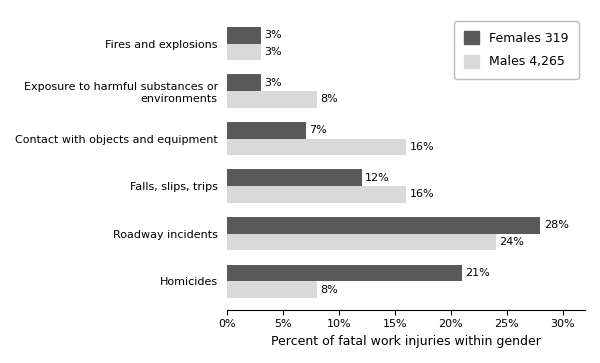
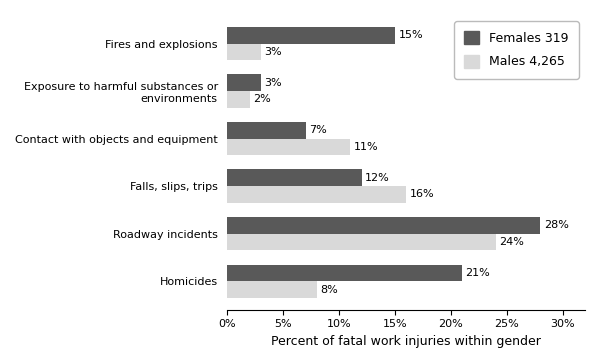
Females 319/Fires and explosions: 3% -> 15%
Males 4,265/Exposure to harmful substances or environments: 8% -> 2%
Males 4,265/Contact with objects and equipment: 16% -> 11%
